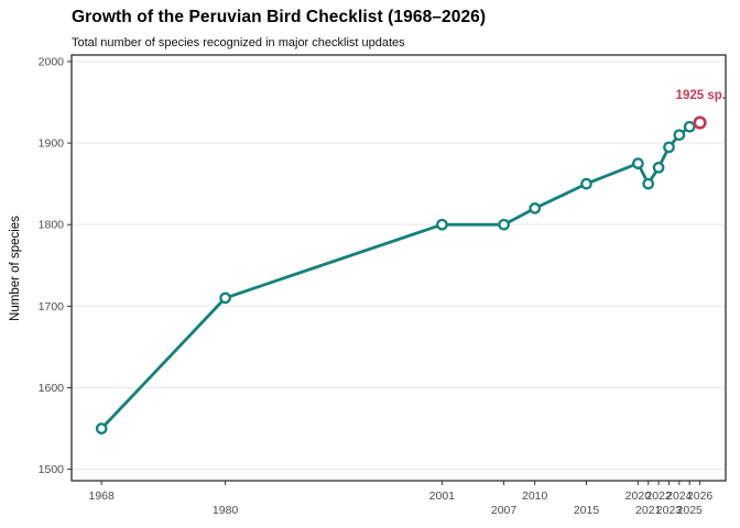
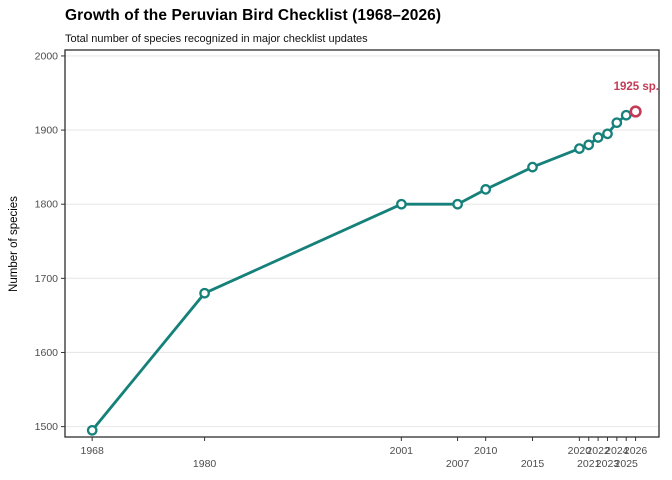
1968: 1550 -> 1500
1980: 1710 -> 1680
2021: 1850 -> 1880
2022: 1870 -> 1890
